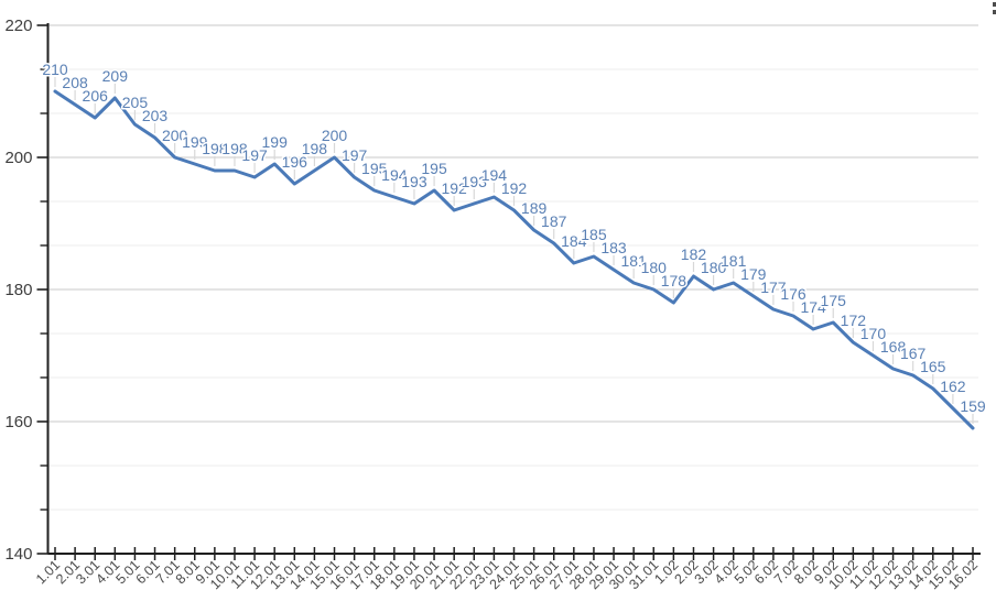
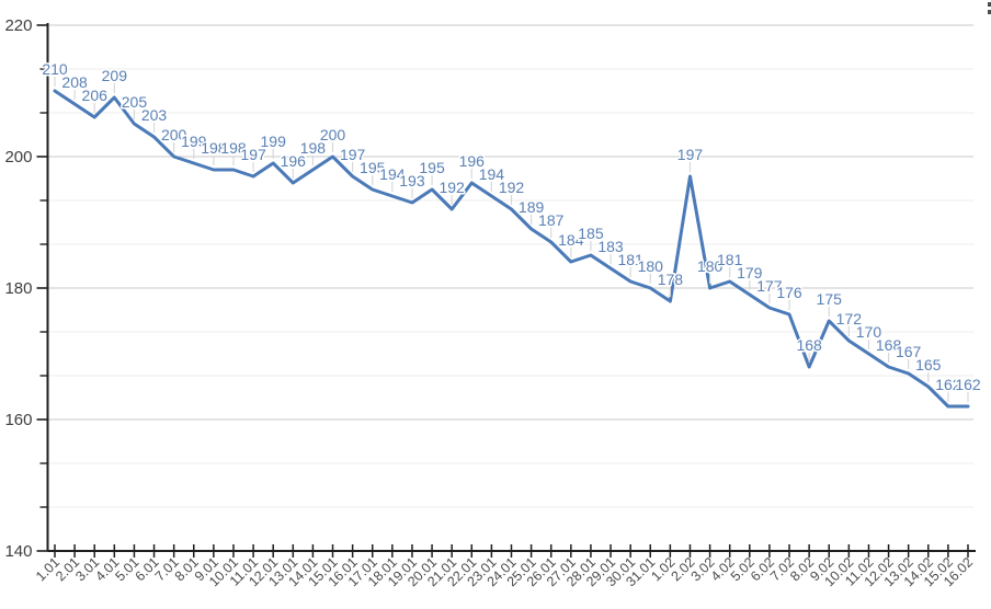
22.01: 193 -> 196
2.02: 182 -> 197
8.02: 174 -> 168
16.02: 159 -> 162
